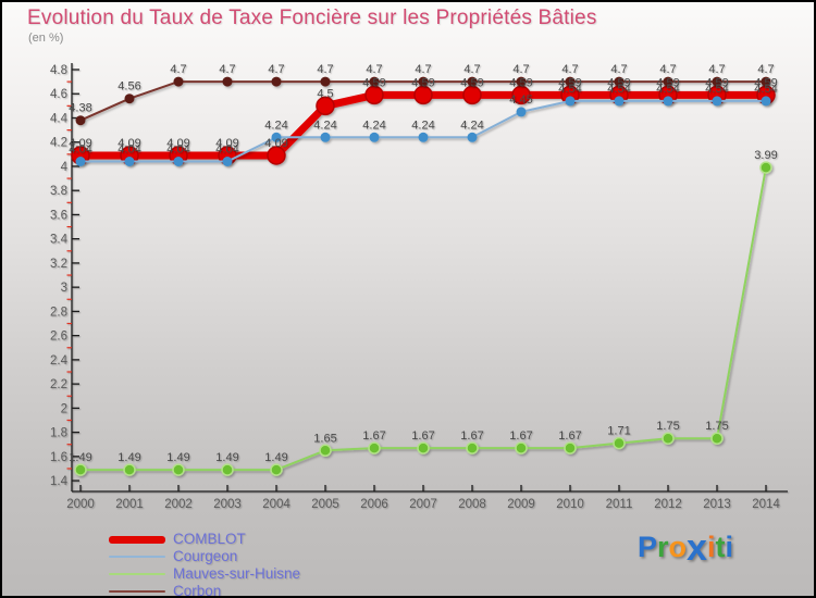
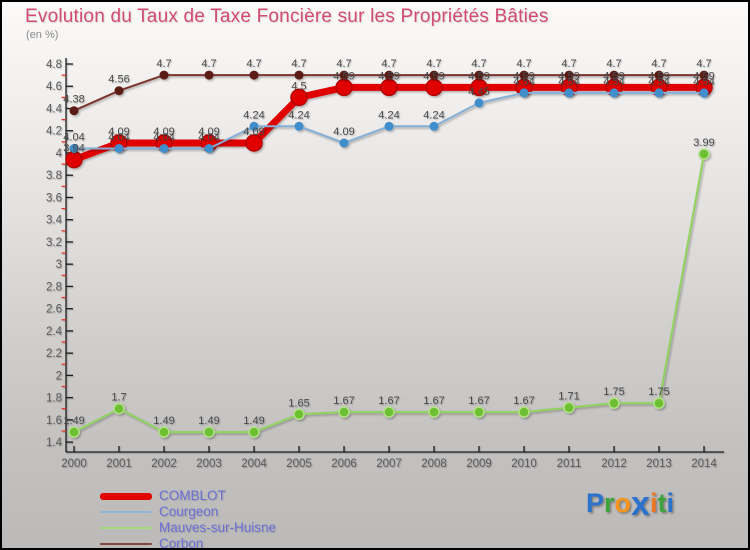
COMBLOT/2000: 4.09 -> 3.94
Mauves-sur-Huisne/2001: 1.49 -> 1.7
Courgeon/2006: 4.24 -> 4.09
